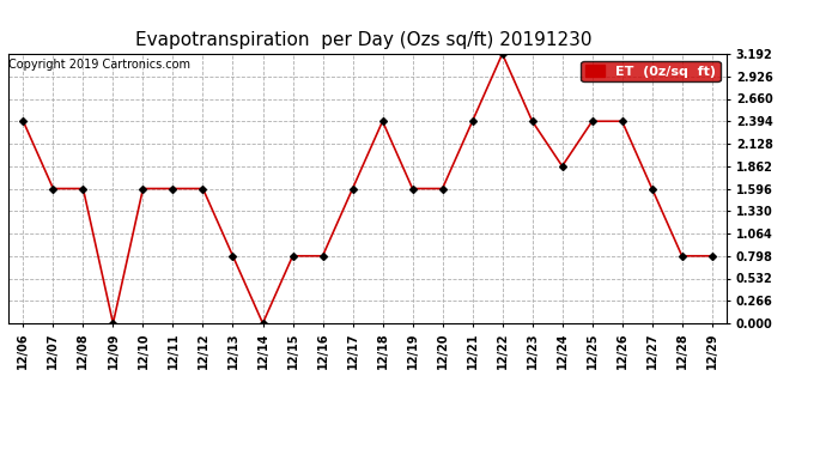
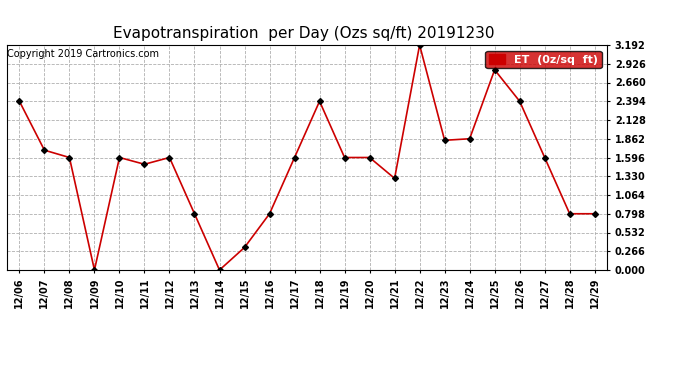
12/07: 1.60 -> 1.70
12/11: 1.60 -> 1.50
12/15: 0.80 -> 0.32
12/21: 2.39 -> 1.30
12/23: 2.39 -> 1.84
12/25: 2.39 -> 2.84
